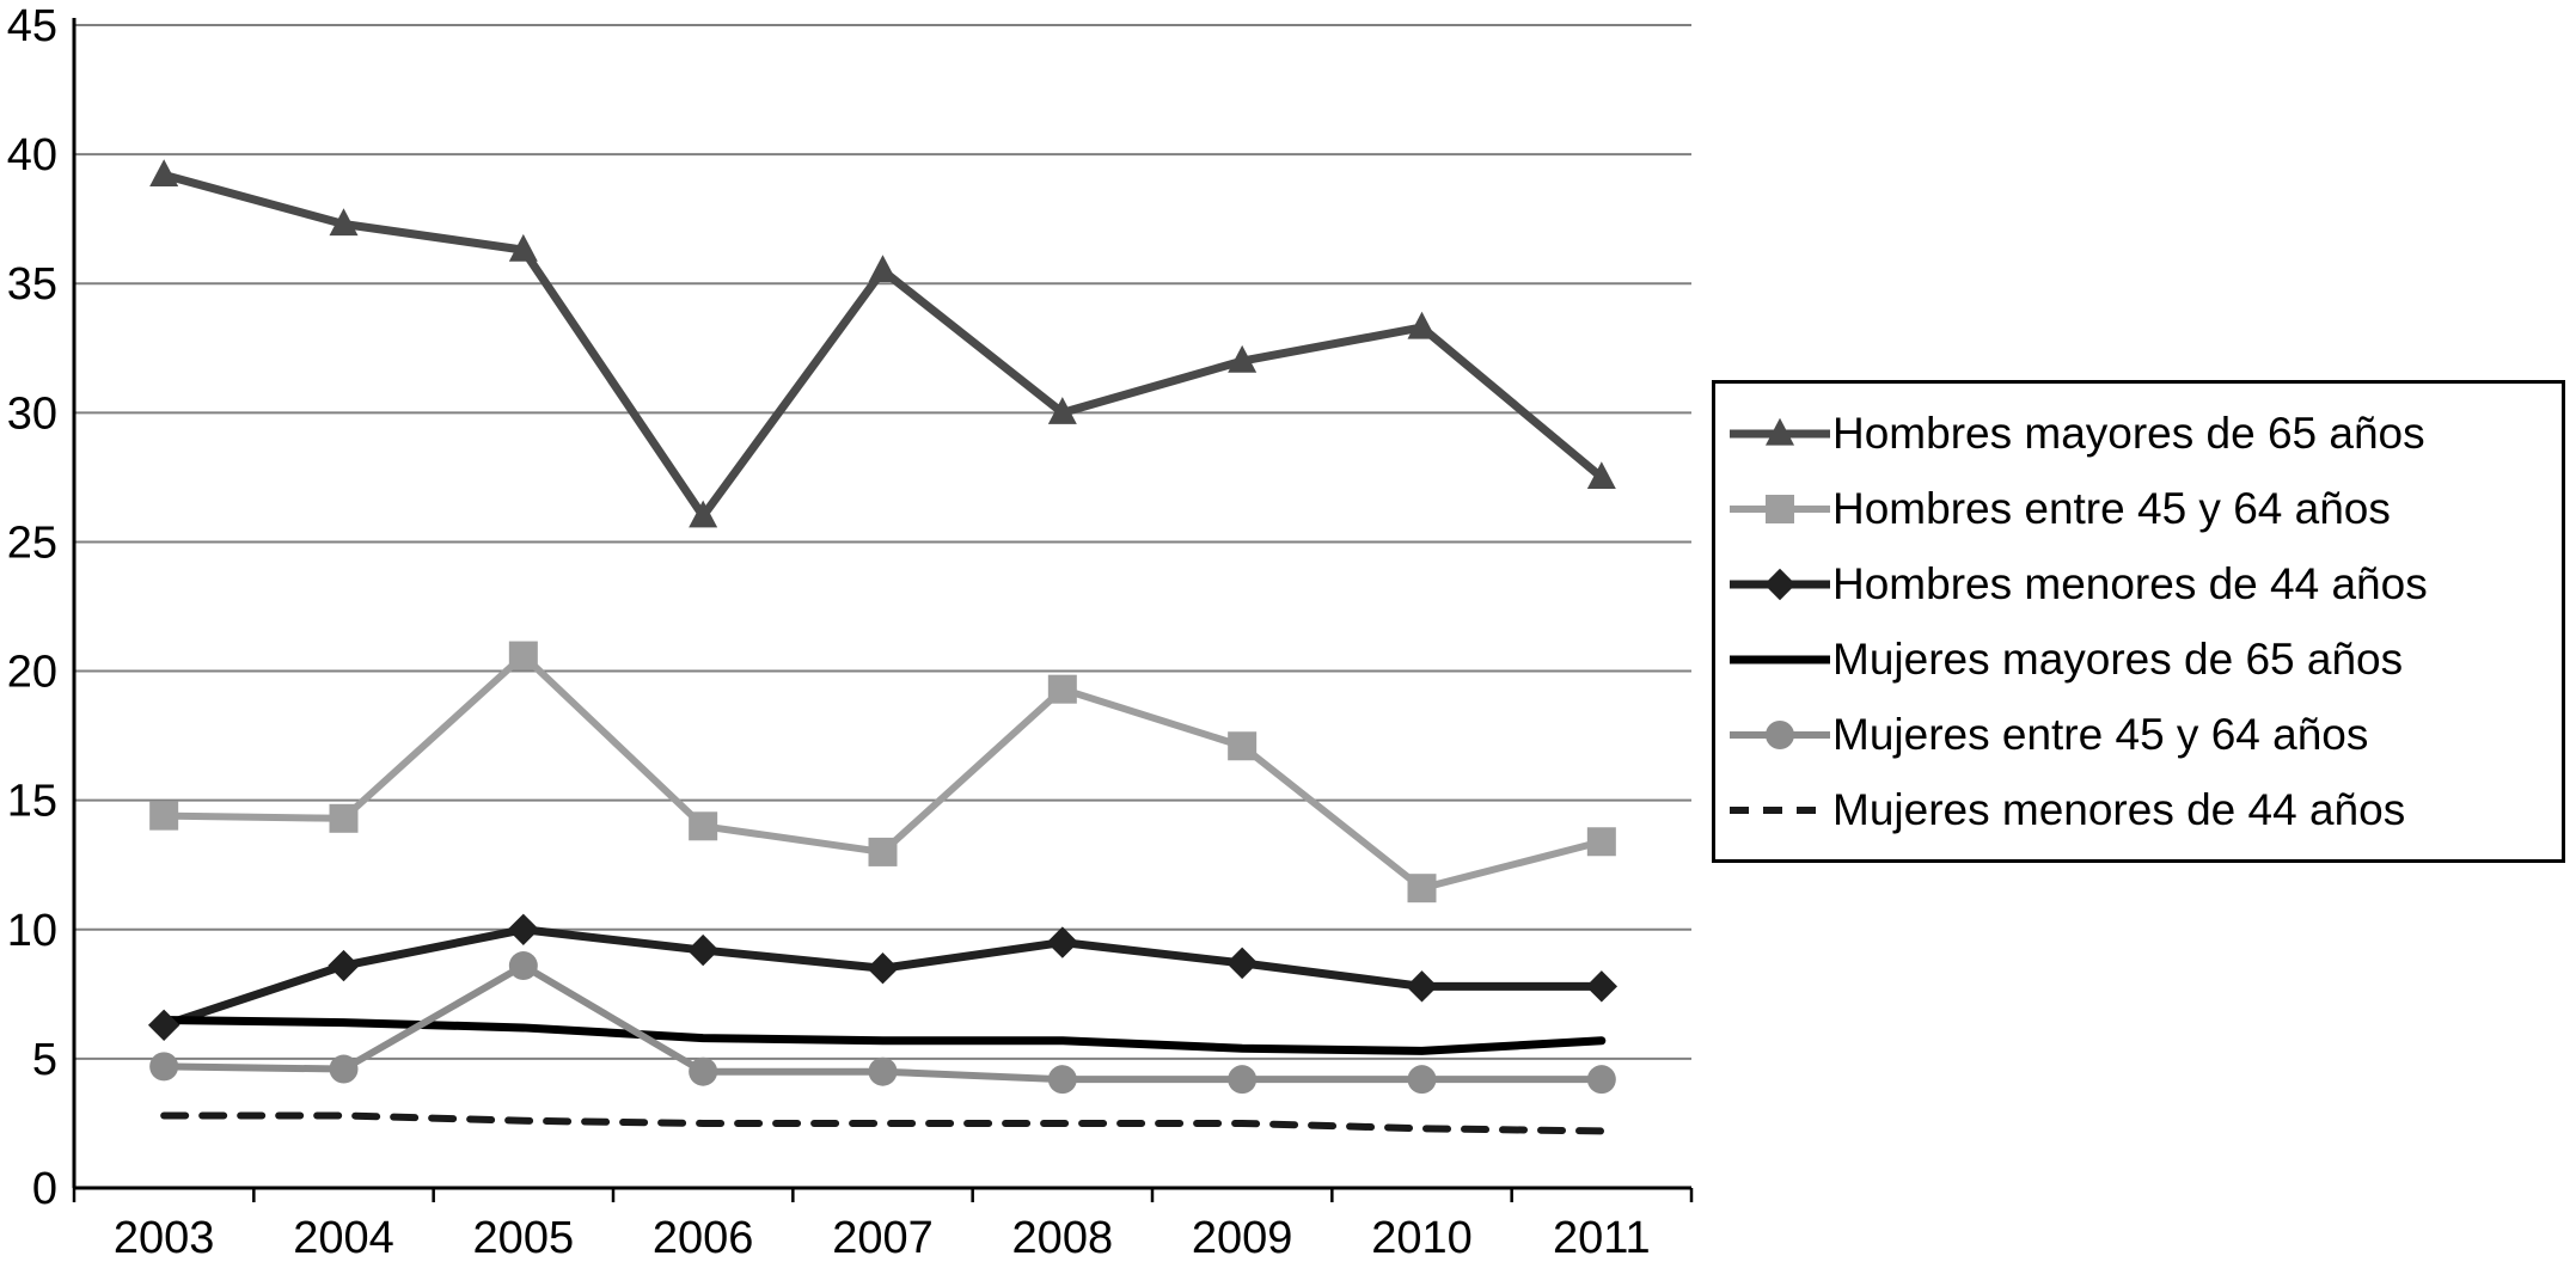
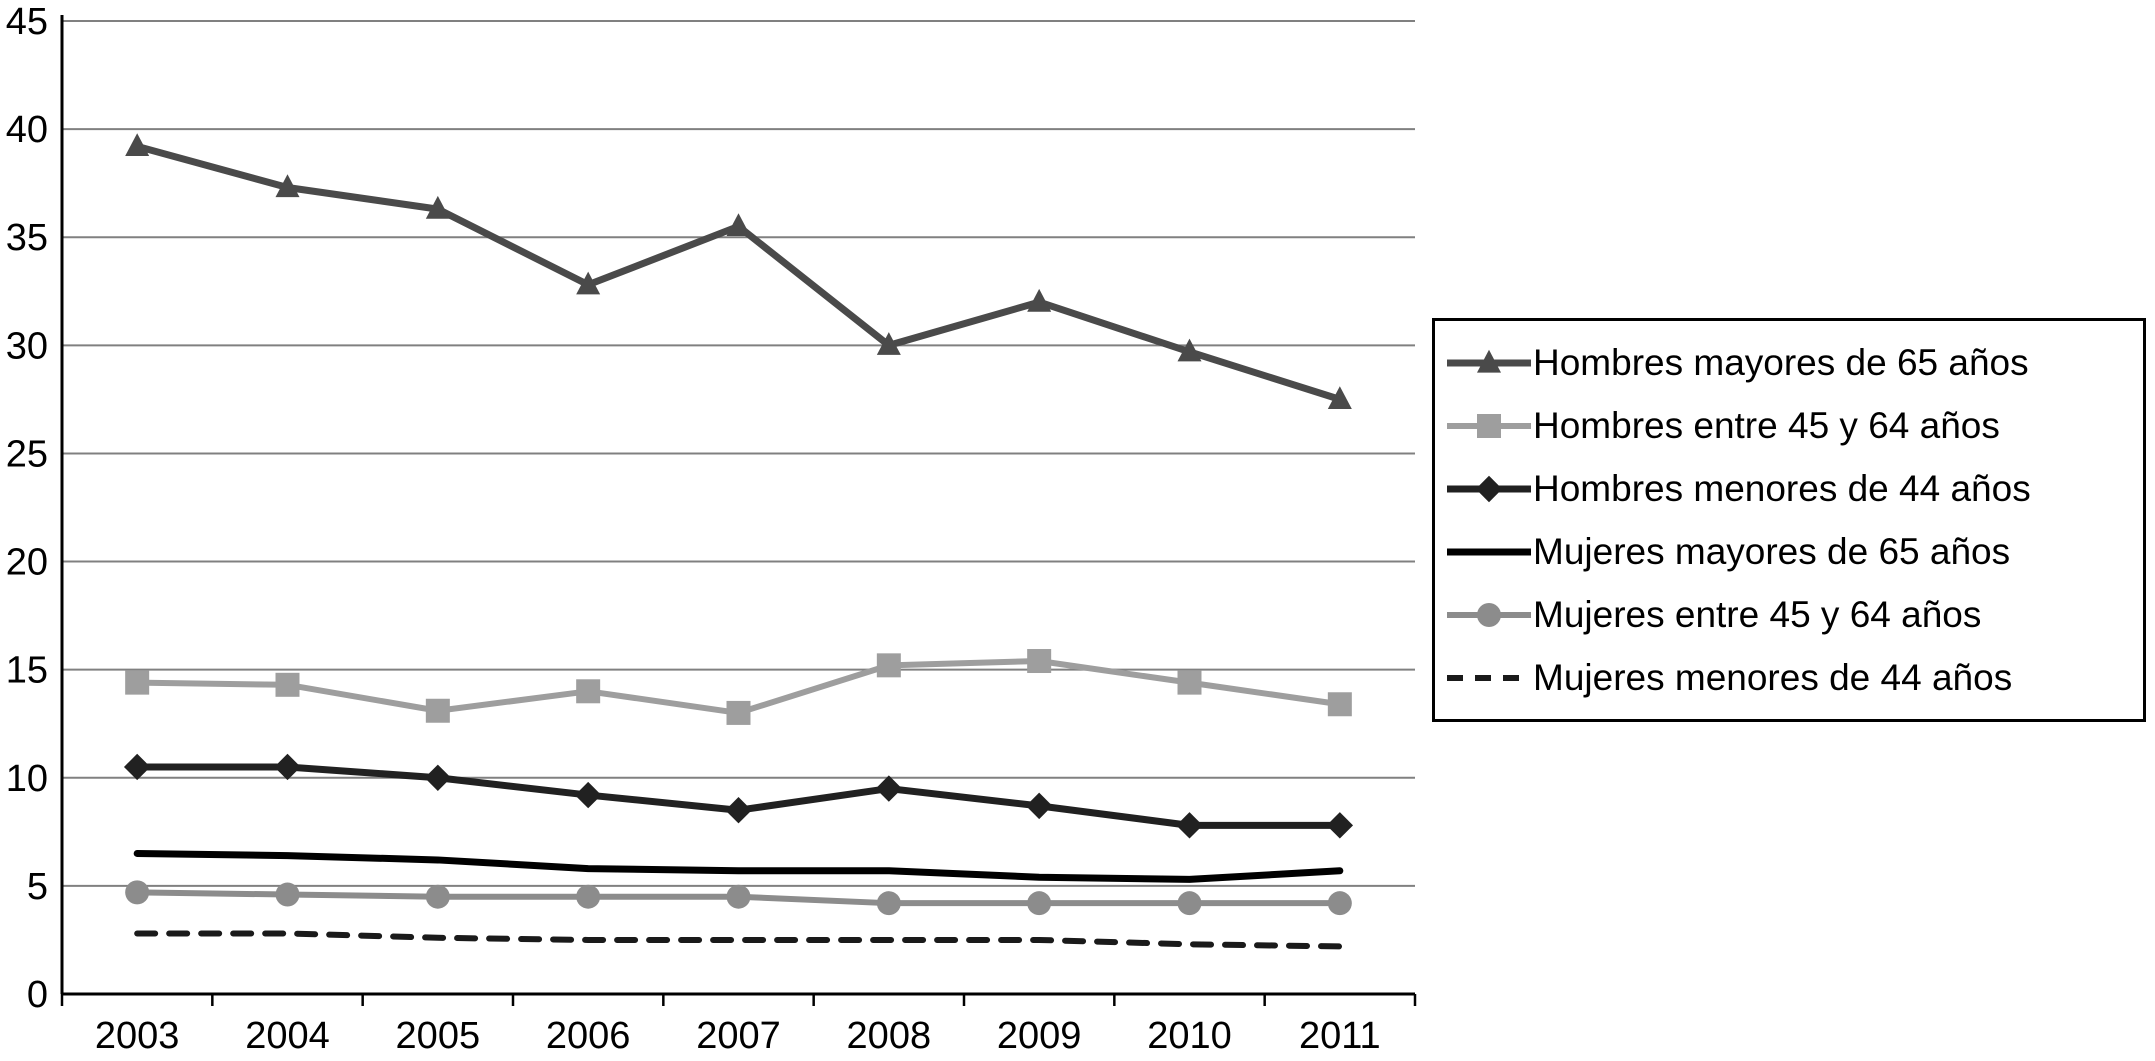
Hombres menores de 44 años/2003: 6.3 -> 10.5
Hombres menores de 44 años/2004: 8.6 -> 10.5
Hombres entre 45 y 64 años/2005: 20.6 -> 13.1
Mujeres entre 45 y 64 años/2005: 8.6 -> 4.5
Hombres mayores de 65 años/2006: 26.0 -> 32.8
Hombres entre 45 y 64 años/2008: 19.3 -> 15.2
Hombres entre 45 y 64 años/2009: 17.1 -> 15.4
Hombres mayores de 65 años/2010: 33.3 -> 29.7
Hombres entre 45 y 64 años/2010: 11.6 -> 14.4
